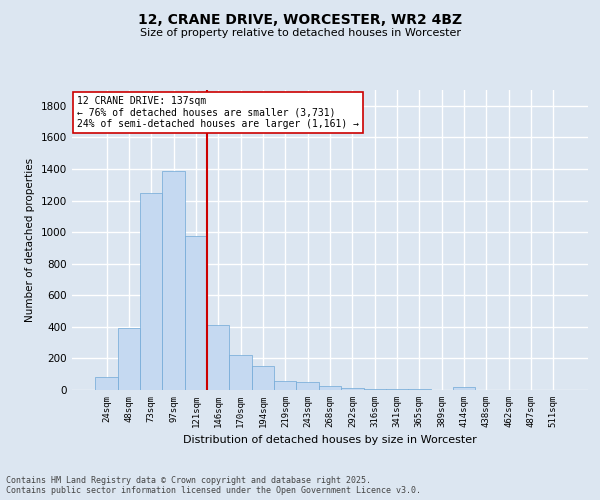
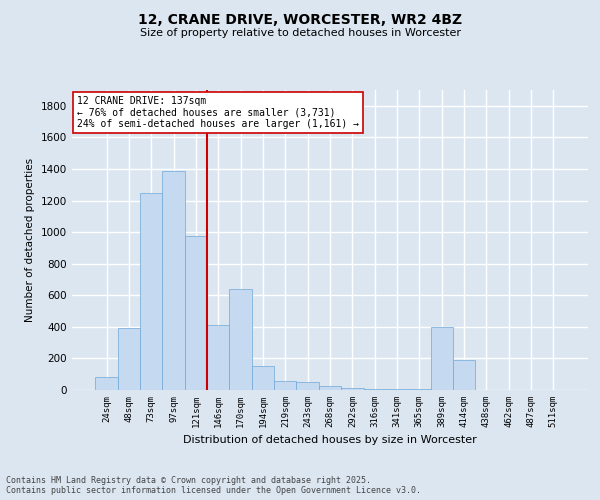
170sqm: 220 -> 640
389sqm: 0 -> 400
414sqm: 20 -> 190
